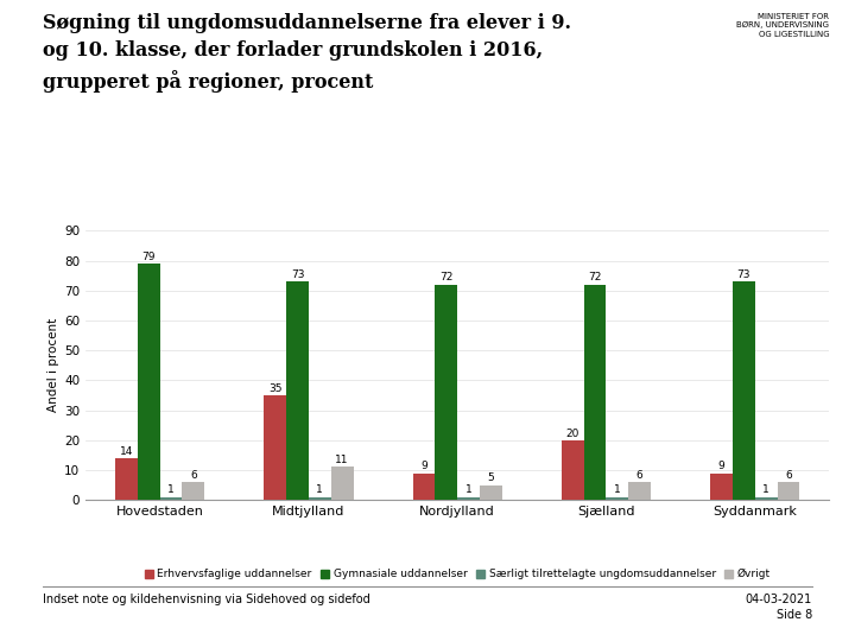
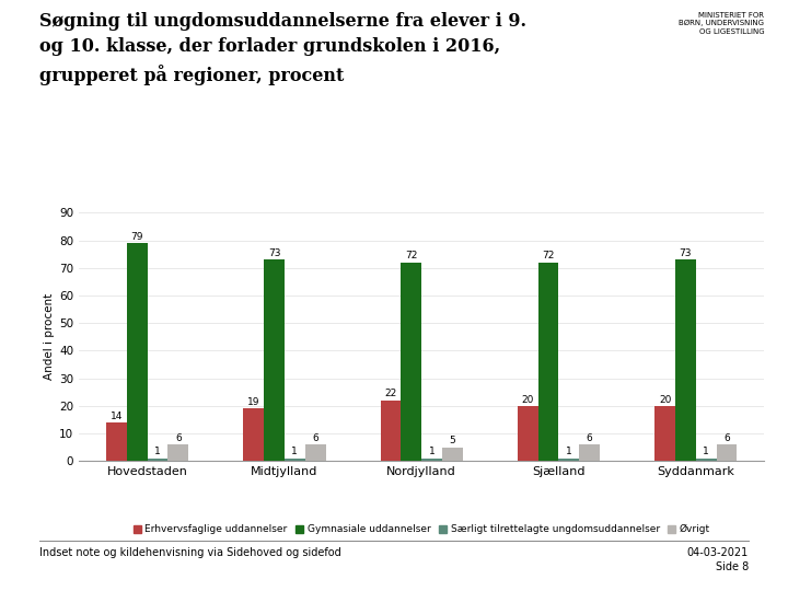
Erhvervsfaglige uddannelser/Midtjylland: 35 -> 19
Øvrigt/Midtjylland: 11 -> 6
Erhvervsfaglige uddannelser/Nordjylland: 9 -> 22
Erhvervsfaglige uddannelser/Syddanmark: 9 -> 20
